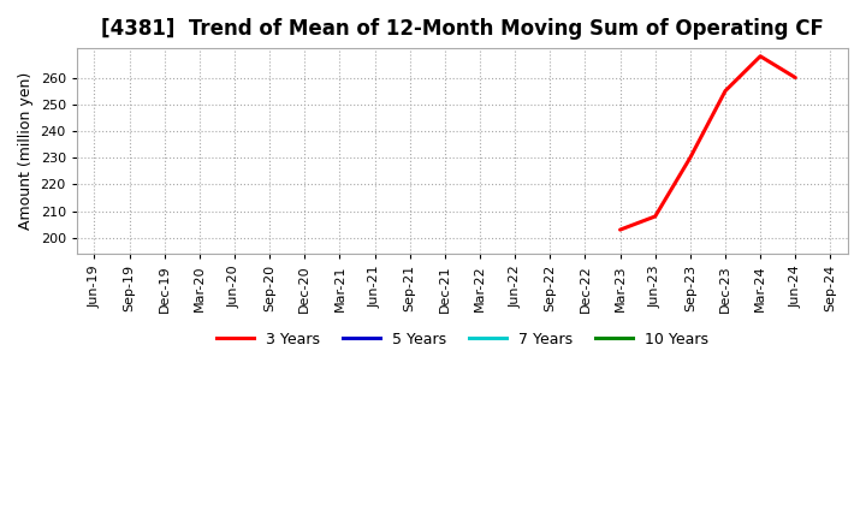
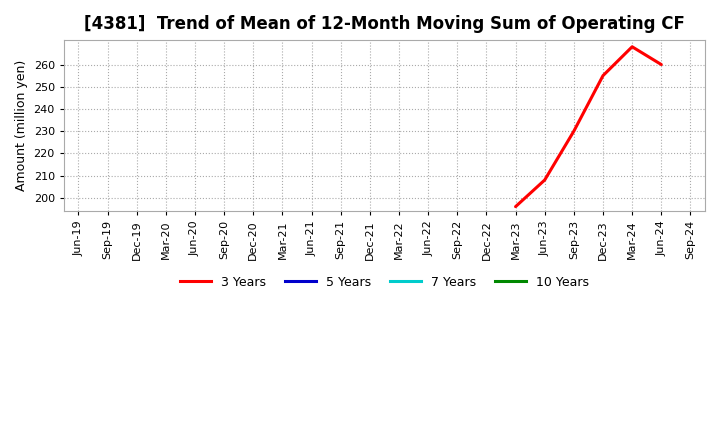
Mar-23: 203 -> 196
